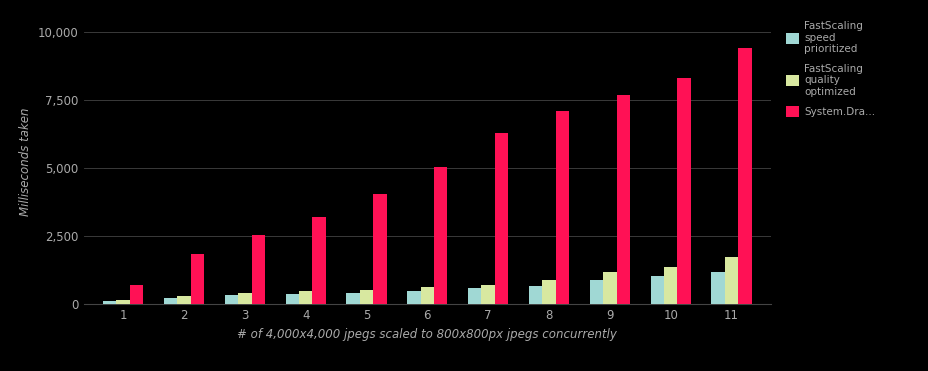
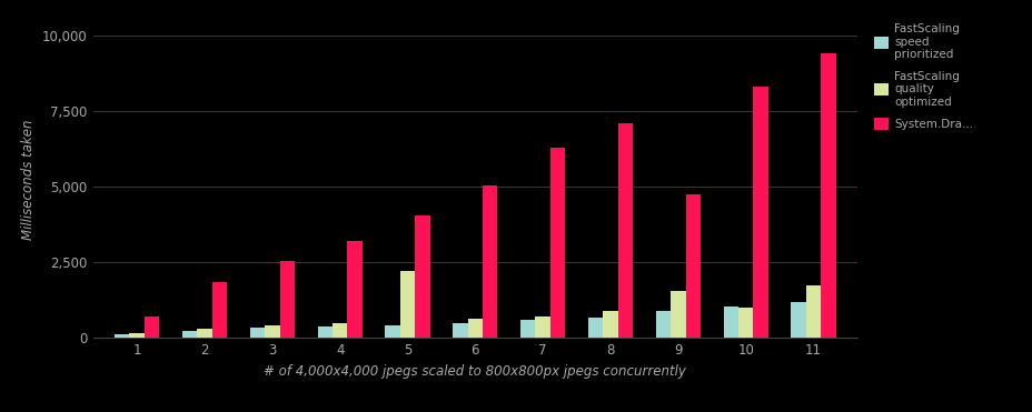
FastScaling quality optimized/5: 530 -> 2,200
FastScaling quality optimized/9: 1,200 -> 1,550
System.Dra.../9: 7,700 -> 4,750
FastScaling quality optimized/10: 1,350 -> 1,000
